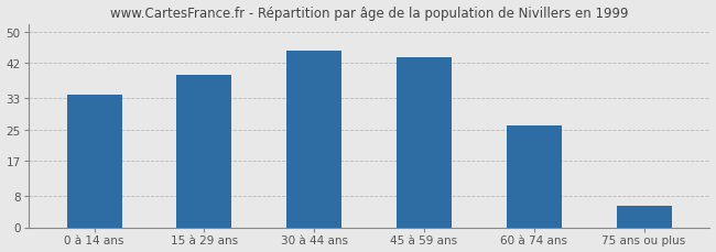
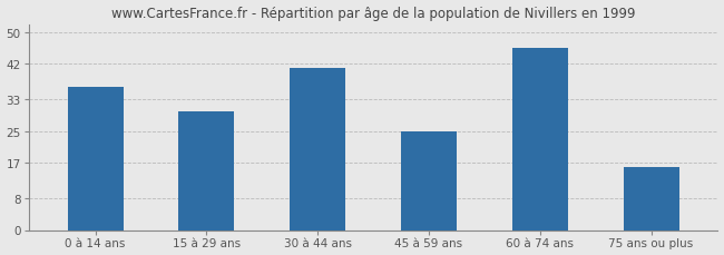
0 à 14 ans: 34.0 -> 36.0
15 à 29 ans: 39.0 -> 30.0
30 à 44 ans: 45.0 -> 41.0
45 à 59 ans: 43.5 -> 25.0
60 à 74 ans: 26.0 -> 46.0
75 ans ou plus: 5.5 -> 16.0
